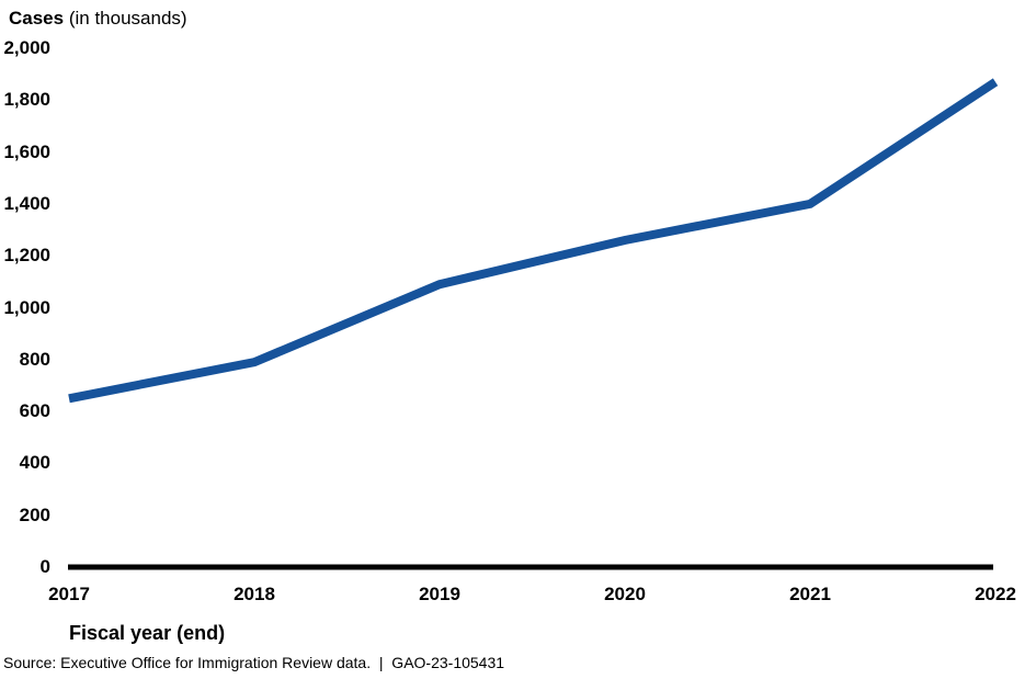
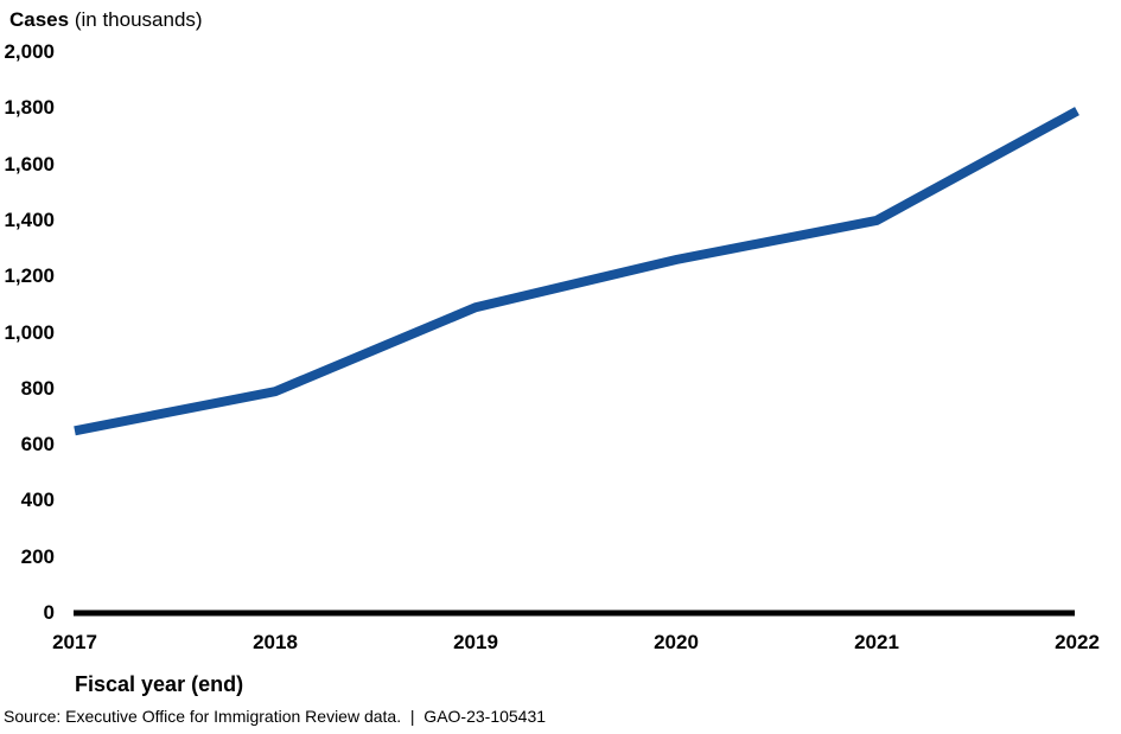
2022: 1870 -> 1790
